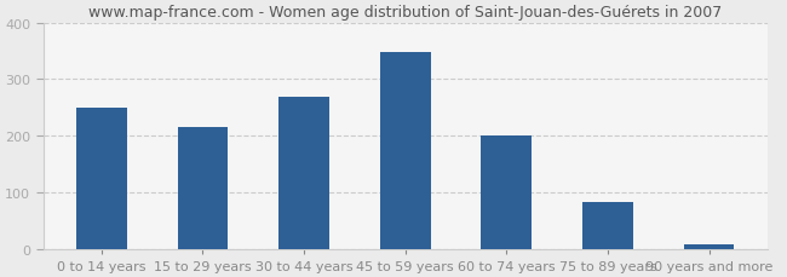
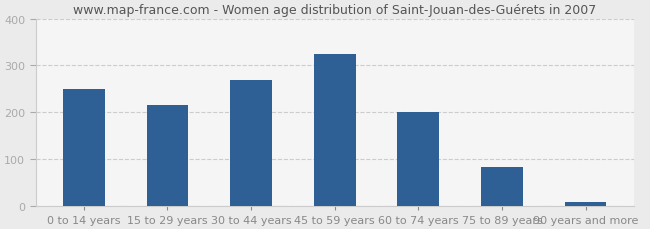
45 to 59 years: 348 -> 325
